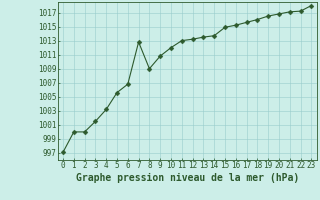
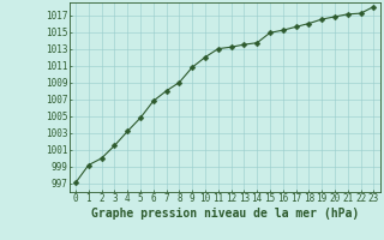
1: 1000.0 -> 999.2
5: 1005.6 -> 1004.8
7: 1012.8 -> 1008.0
